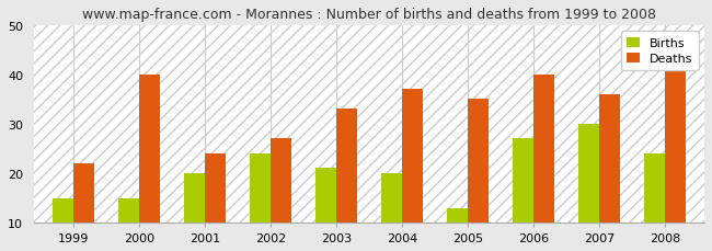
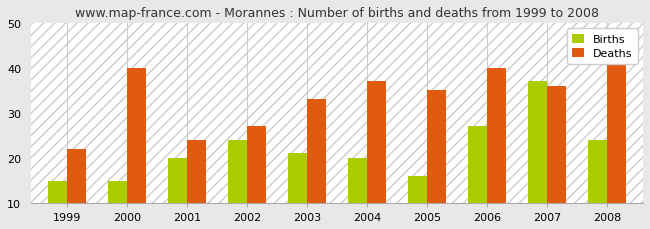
Births/2005: 13 -> 16
Births/2007: 30 -> 37
